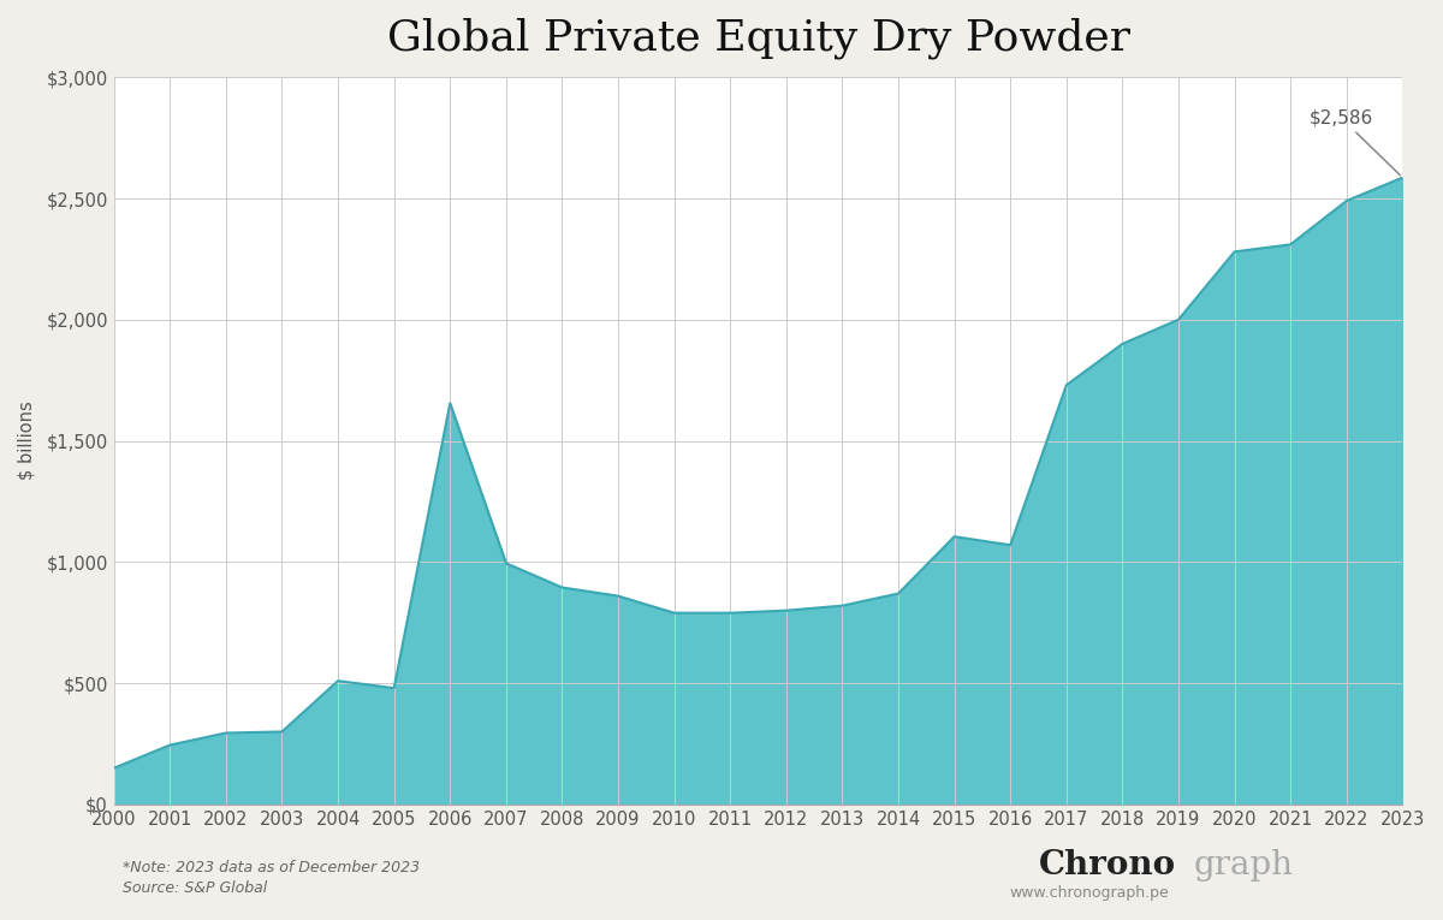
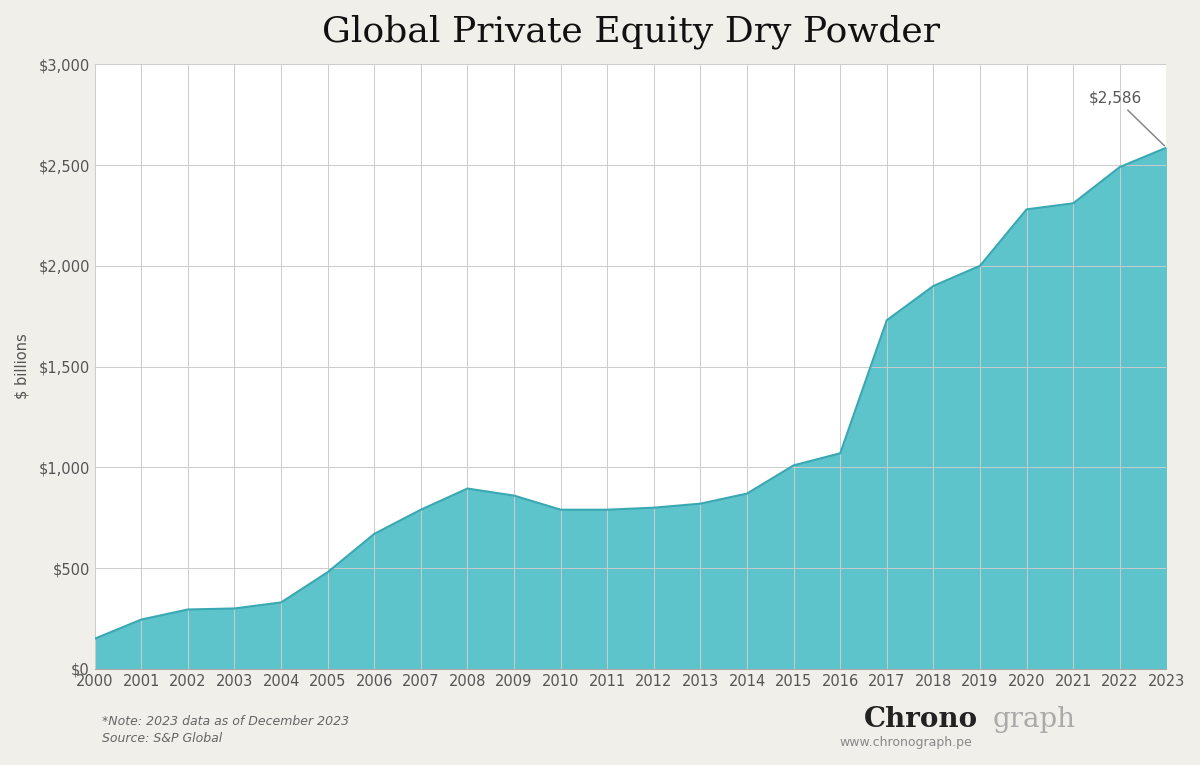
2004: $510 -> $330
2006: $1,655 -> $670
2007: $995 -> $790
2015: $1,105 -> $1,010
